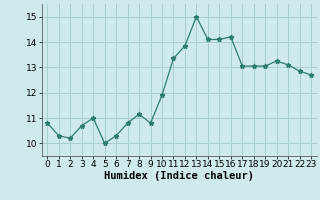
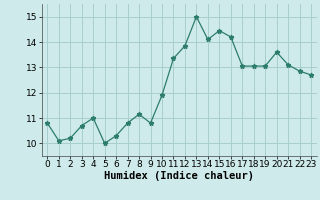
1: 10.30 -> 10.10
15: 14.10 -> 14.45
20: 13.25 -> 13.60
